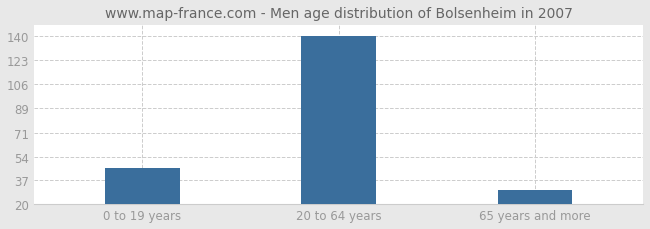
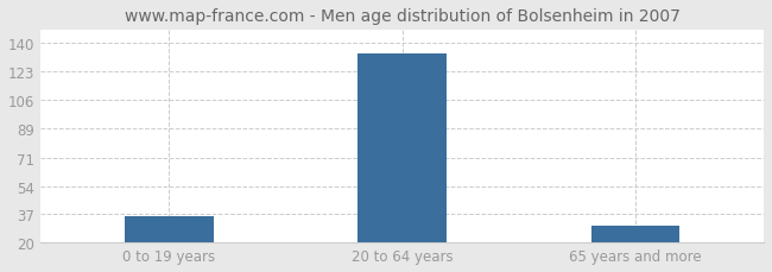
0 to 19 years: 46 -> 36
20 to 64 years: 140 -> 134
